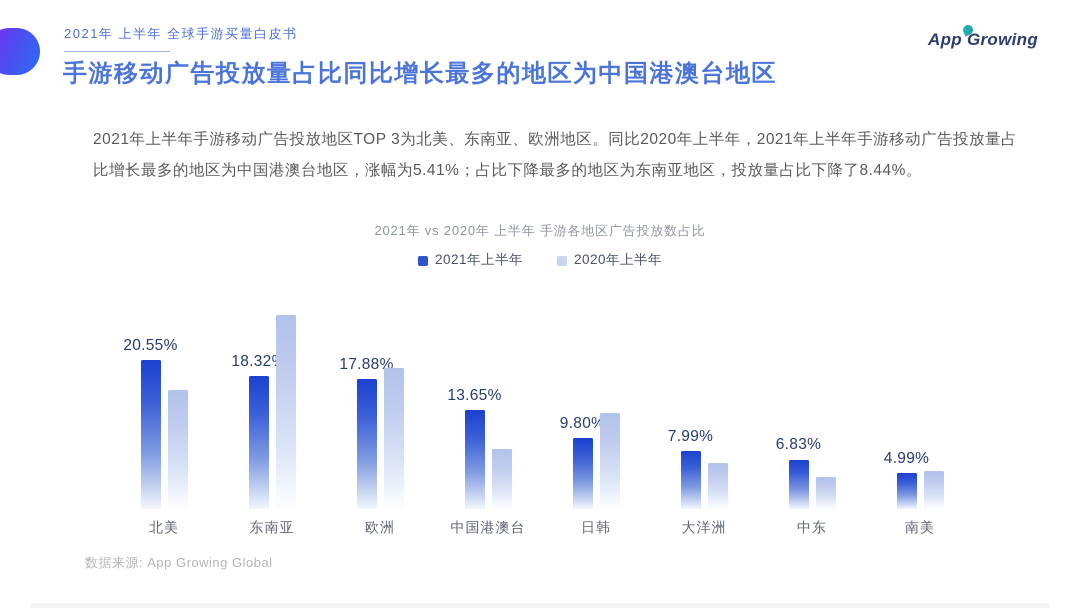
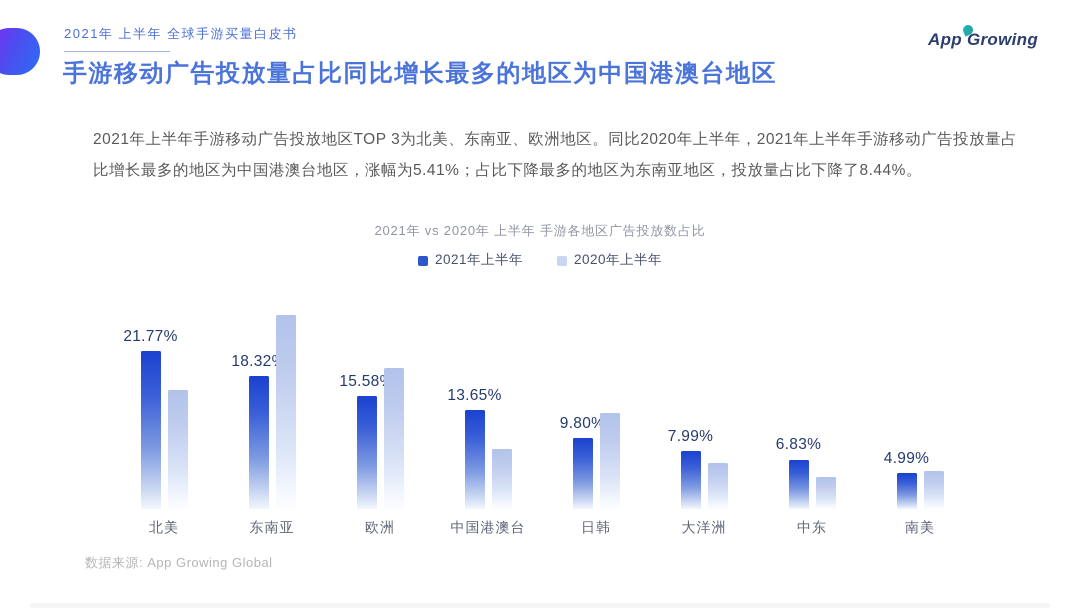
2021年上半年/北美: 20.55% -> 21.77%
2021年上半年/欧洲: 17.88% -> 15.58%
